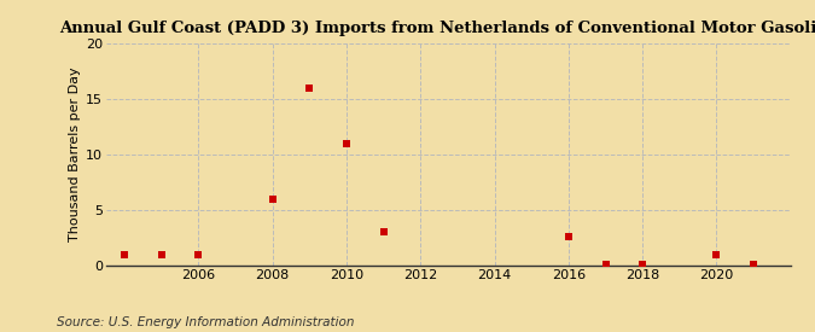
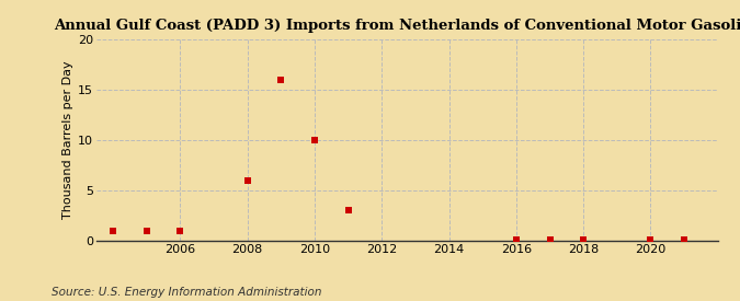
2010: 11.0 -> 10.0
2016: 2.6 -> 0.1
2020: 1.0 -> 0.1
